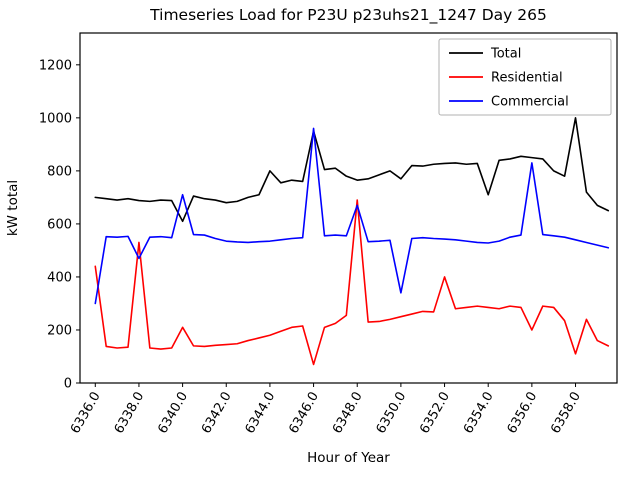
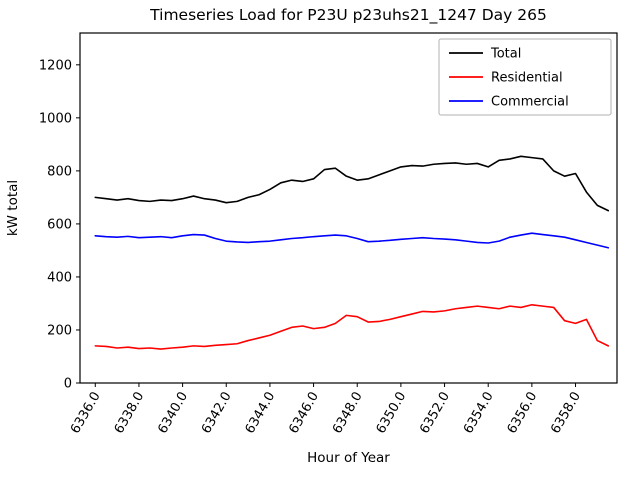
Residential/6336.0: 440 -> 140
Commercial/6336.0: 300 -> 560
Residential/6338.0: 530 -> 130
Commercial/6338.0: 470 -> 550
Total/6340.0: 610 -> 700
Residential/6340.0: 210 -> 140
Commercial/6340.0: 710 -> 560
Total/6344.0: 800 -> 730
Total/6346.0: 950 -> 770
Residential/6346.0: 70 -> 200
Commercial/6346.0: 960 -> 550
Residential/6348.0: 690 -> 250
Commercial/6348.0: 670 -> 540
Total/6350.0: 770 -> 820
Commercial/6350.0: 340 -> 540
Residential/6352.0: 400 -> 270
Total/6354.0: 710 -> 820
Residential/6356.0: 200 -> 300
Commercial/6356.0: 830 -> 560
Total/6358.0: 1000 -> 790
Residential/6358.0: 110 -> 220
